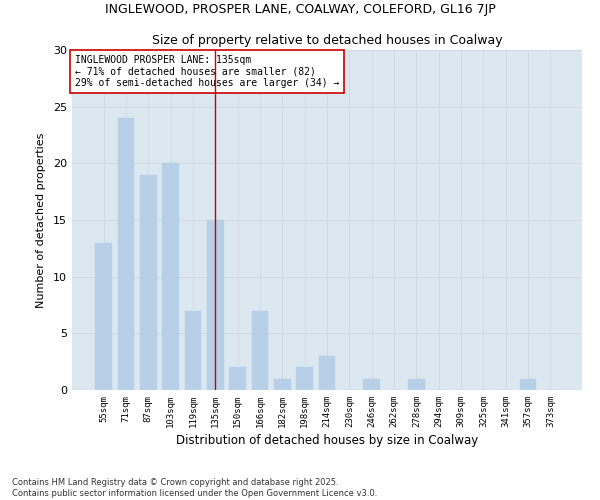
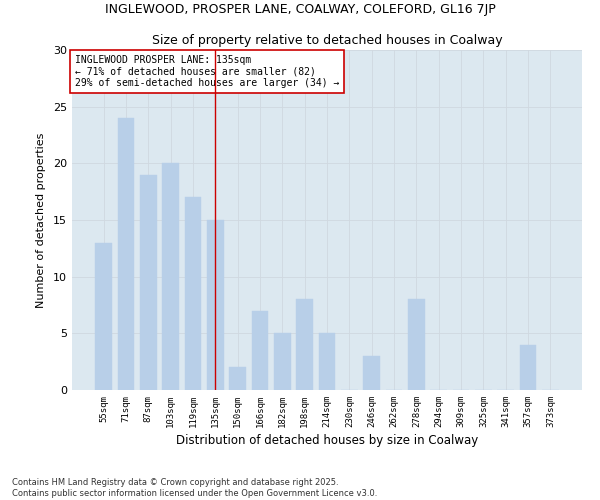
119sqm: 7 -> 17
182sqm: 1 -> 5
198sqm: 2 -> 8
214sqm: 3 -> 5
246sqm: 1 -> 3
278sqm: 1 -> 8
357sqm: 1 -> 4
